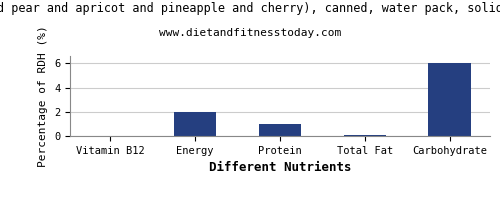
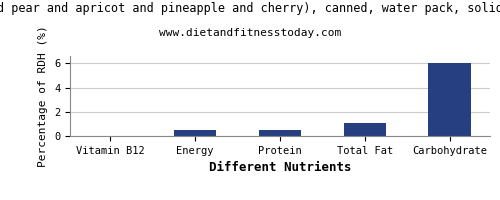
Energy: 2.0 -> 0.5
Protein: 1.0 -> 0.5
Total Fat: 0.1 -> 1.1
